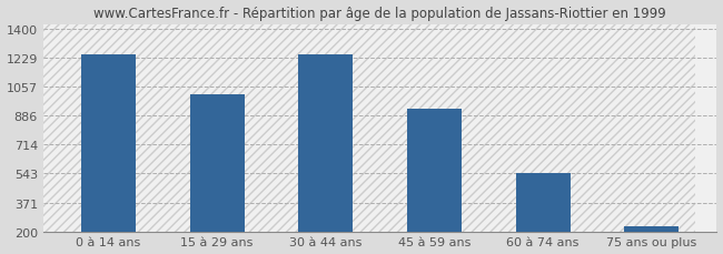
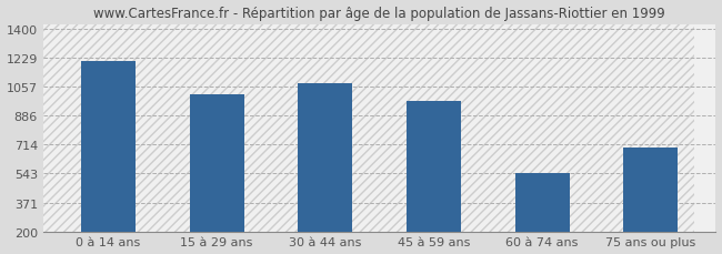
0 à 14 ans: 1250 -> 1210
30 à 44 ans: 1250 -> 1080
45 à 59 ans: 930 -> 970
75 ans ou plus: 230 -> 700
